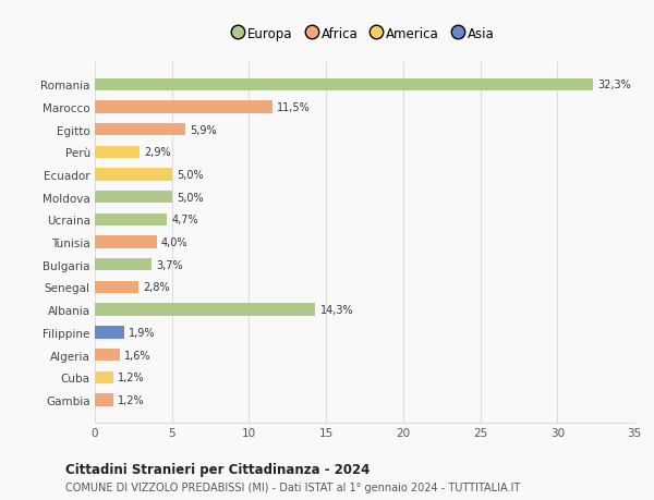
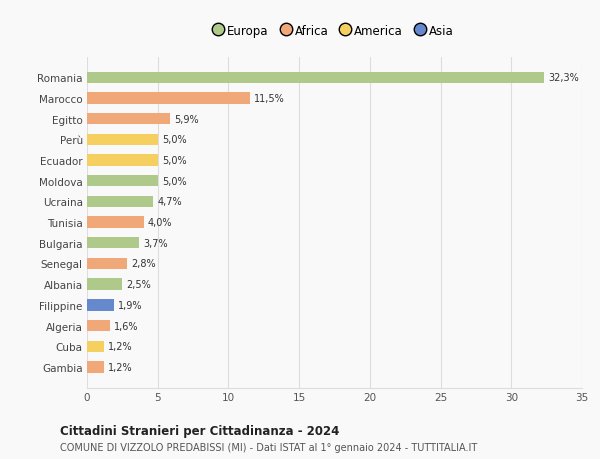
Perù: 2,9% -> 5,0%
Albania: 14,3% -> 2,5%
